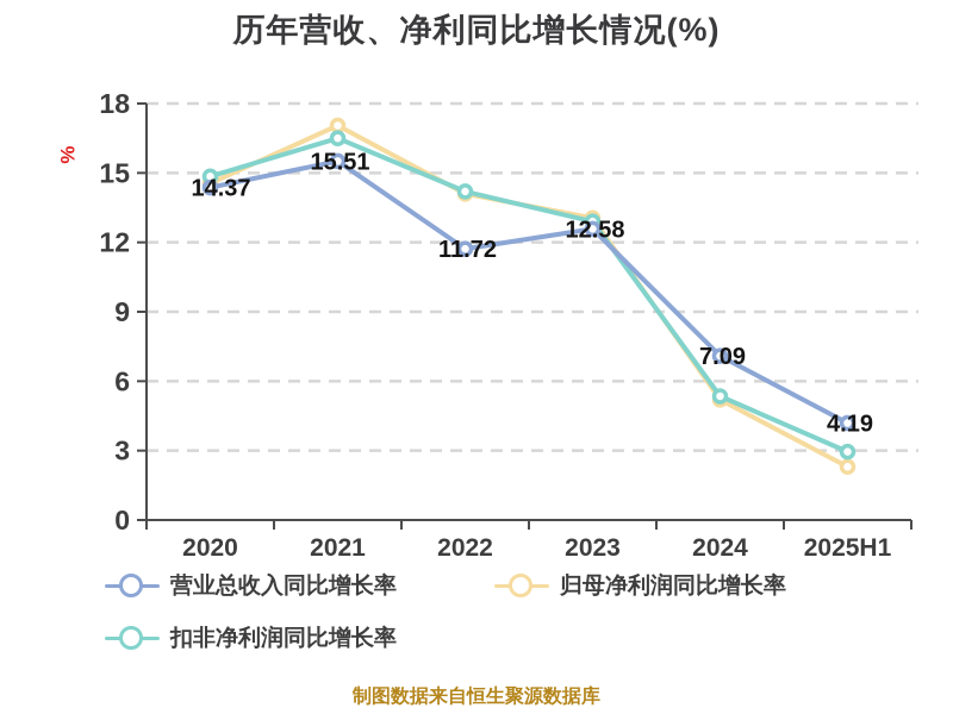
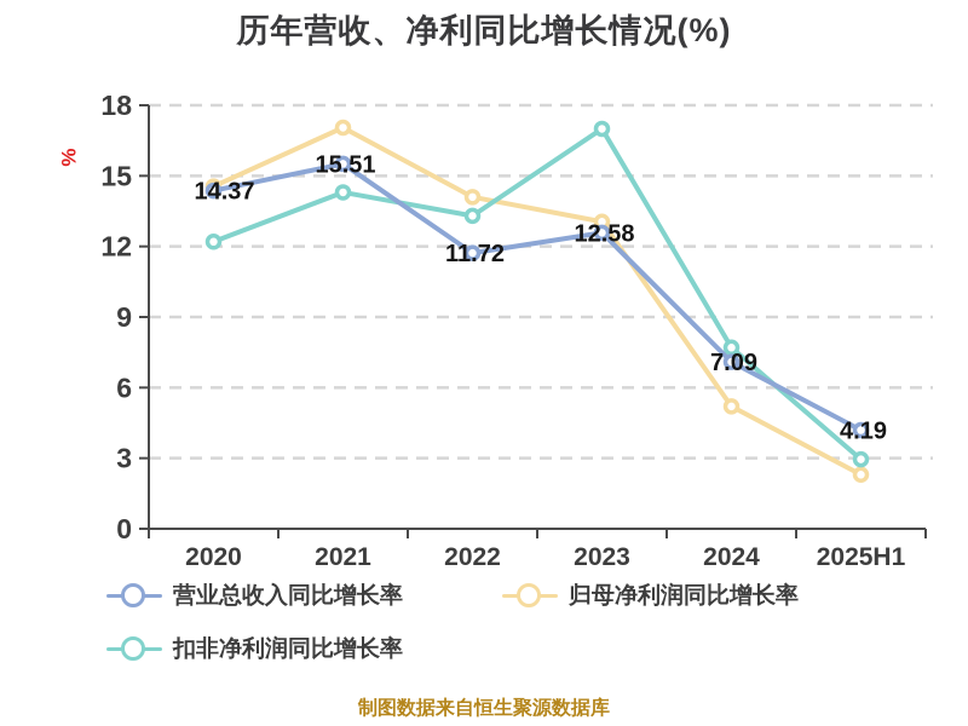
扣非净利润同比增长率/2020: 14.8 -> 12.2
扣非净利润同比增长率/2021: 16.5 -> 14.3
扣非净利润同比增长率/2022: 14.2 -> 13.3
扣非净利润同比增长率/2023: 12.9 -> 17.0
扣非净利润同比增长率/2024: 5.3 -> 7.7
